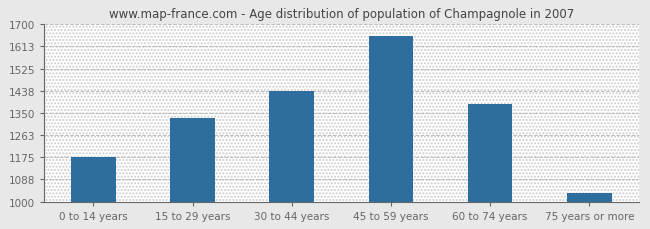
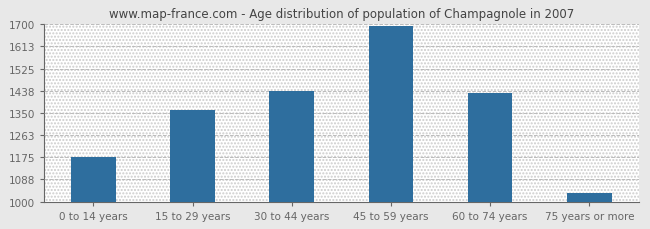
15 to 29 years: 1330 -> 1363
45 to 59 years: 1655 -> 1693
60 to 74 years: 1385 -> 1430
